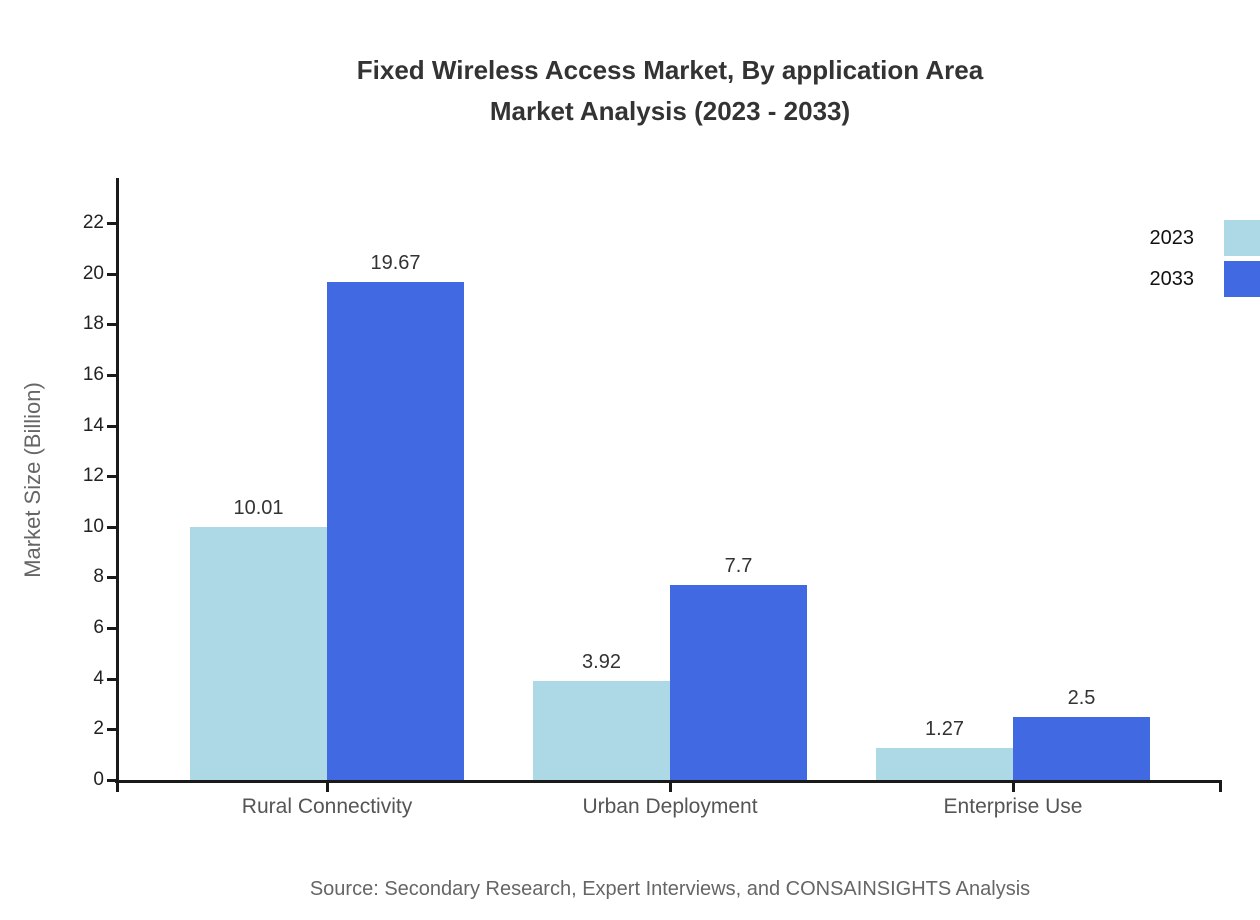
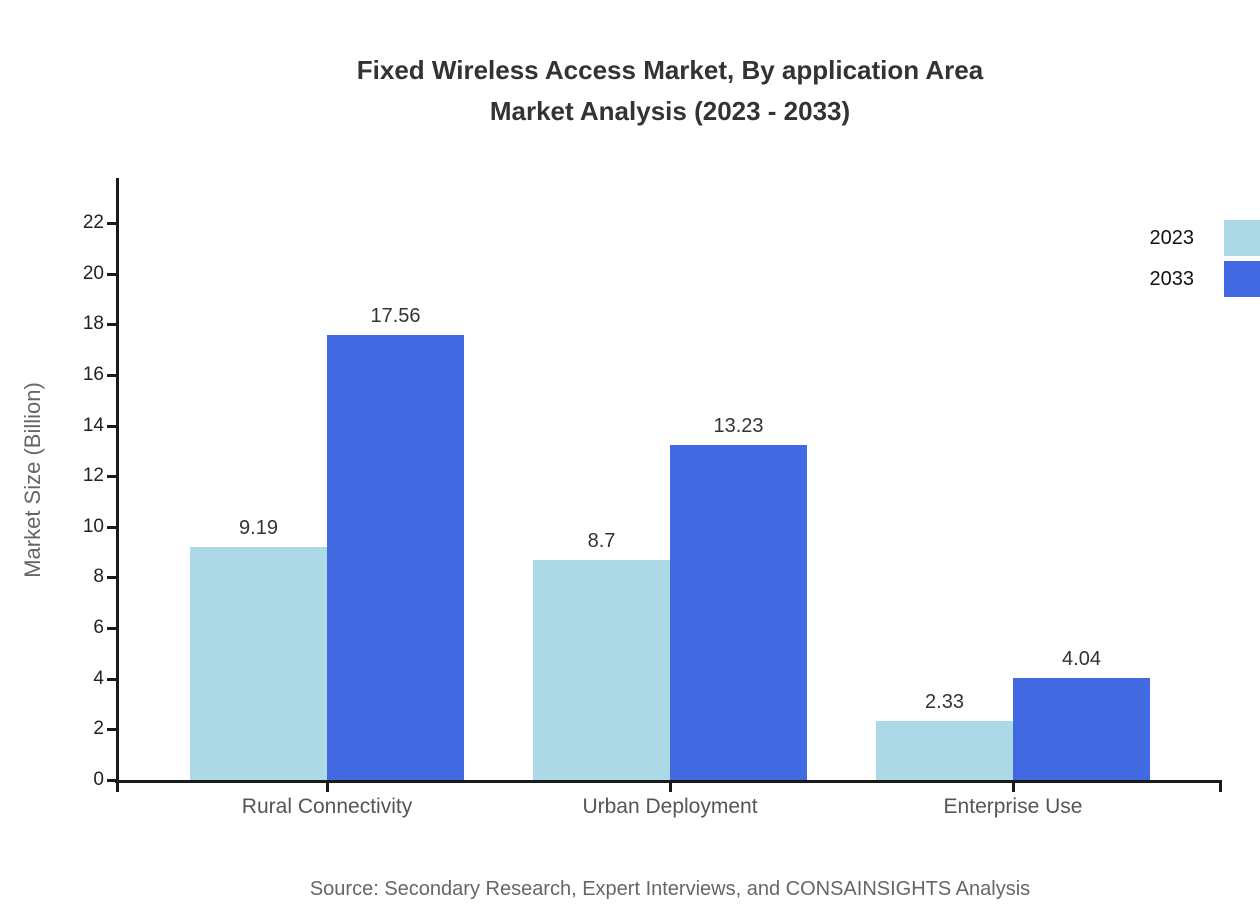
2023/Rural Connectivity: 10.01 -> 9.19
2033/Rural Connectivity: 19.67 -> 17.56
2023/Urban Deployment: 3.92 -> 8.7
2033/Urban Deployment: 7.7 -> 13.23
2023/Enterprise Use: 1.27 -> 2.33
2033/Enterprise Use: 2.5 -> 4.04
